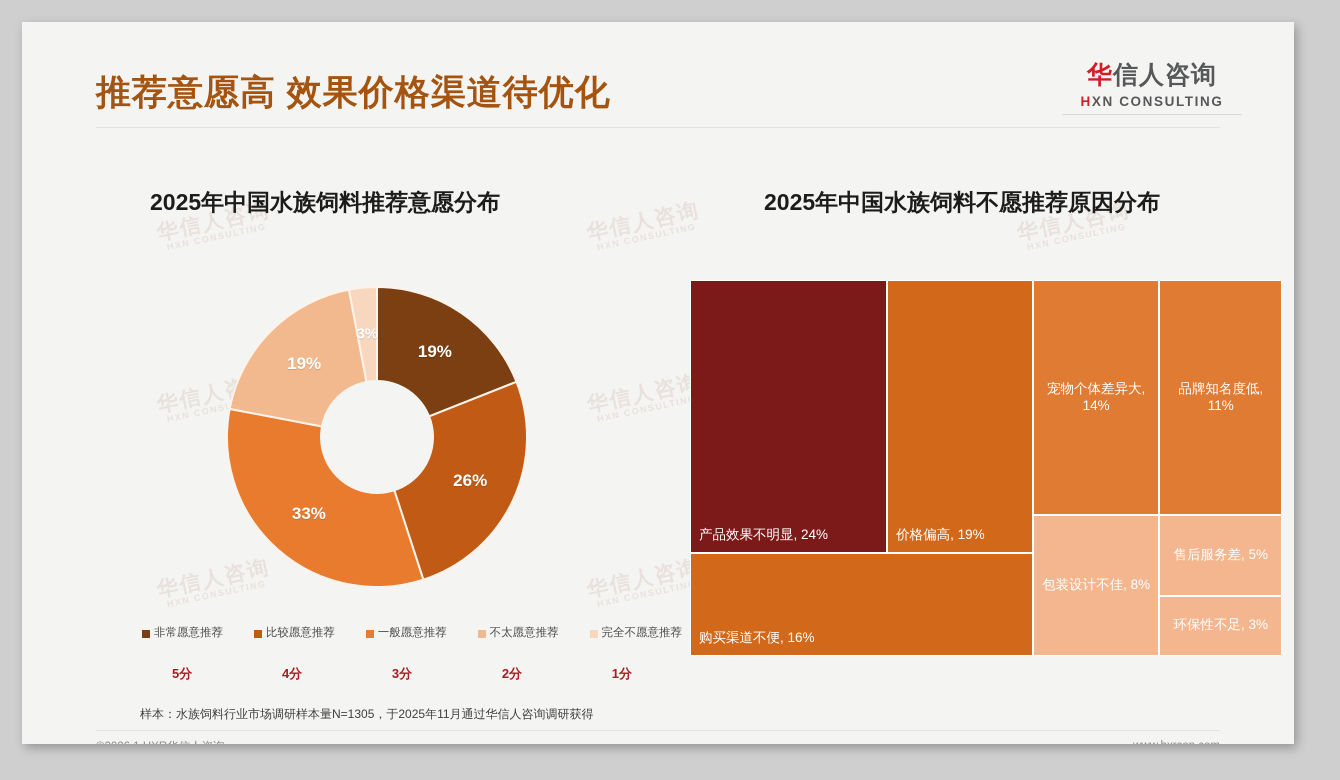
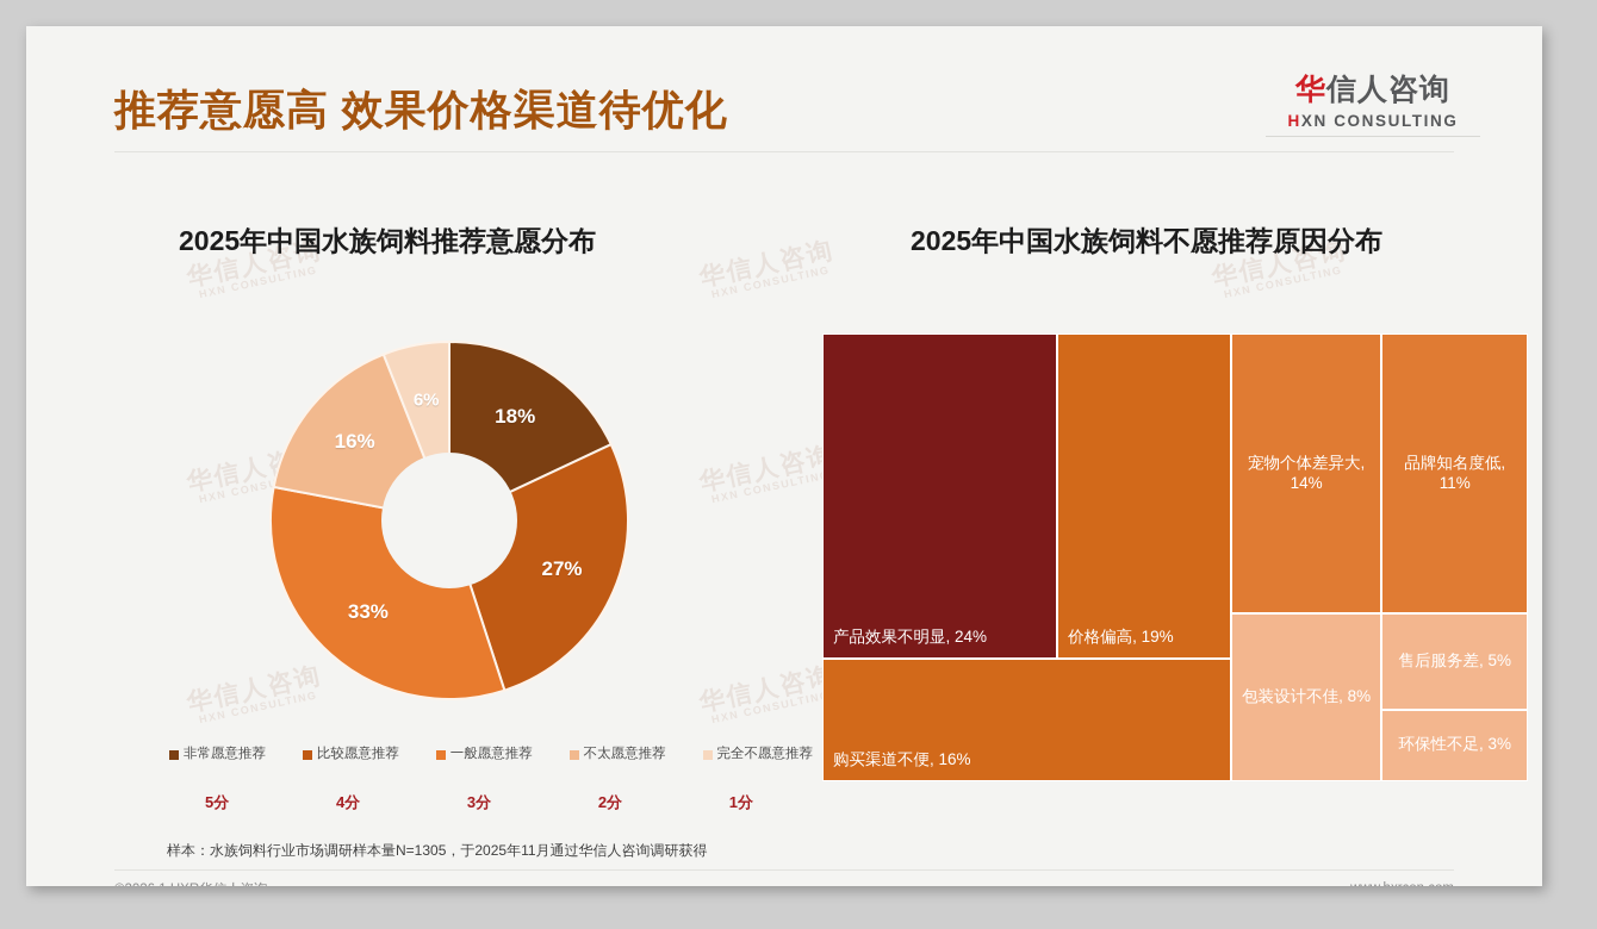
2025年中国水族饲料推荐意愿分布/非常愿意推荐: 19% -> 18%
2025年中国水族饲料推荐意愿分布/比较愿意推荐: 26% -> 27%
2025年中国水族饲料推荐意愿分布/不太愿意推荐: 19% -> 16%
2025年中国水族饲料推荐意愿分布/完全不愿意推荐: 3% -> 6%
